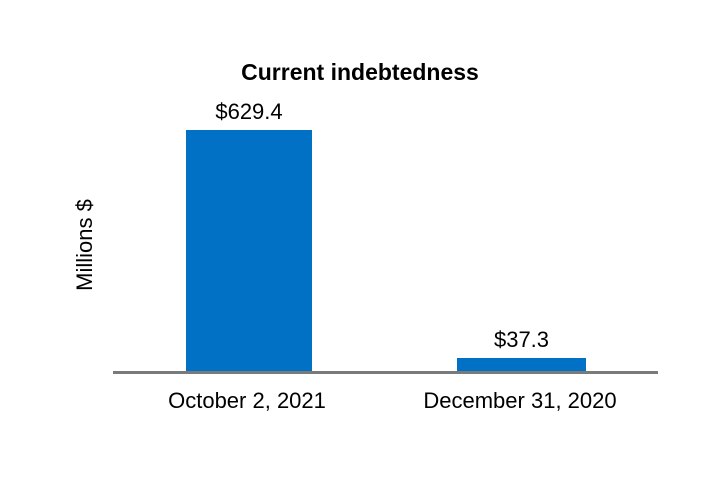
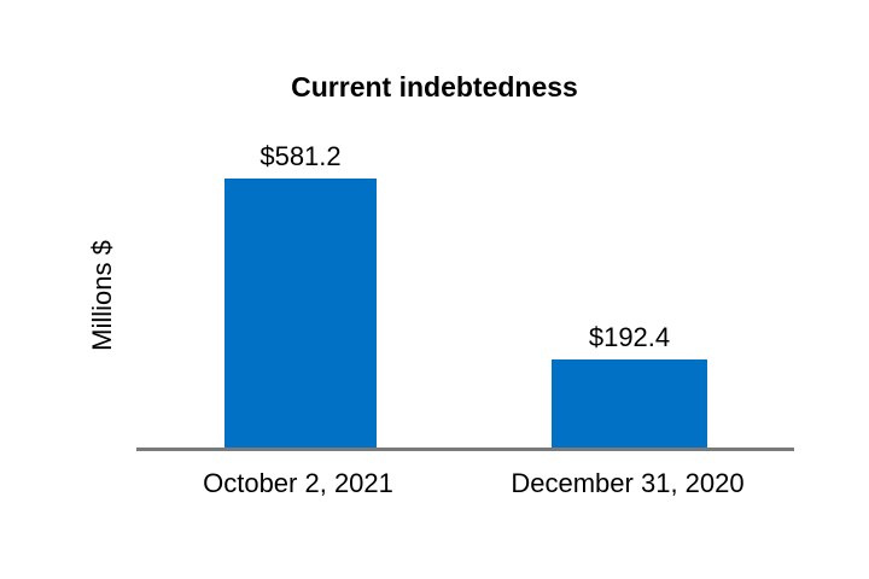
October 2, 2021: $629.4 -> $581.2
December 31, 2020: $37.3 -> $192.4
